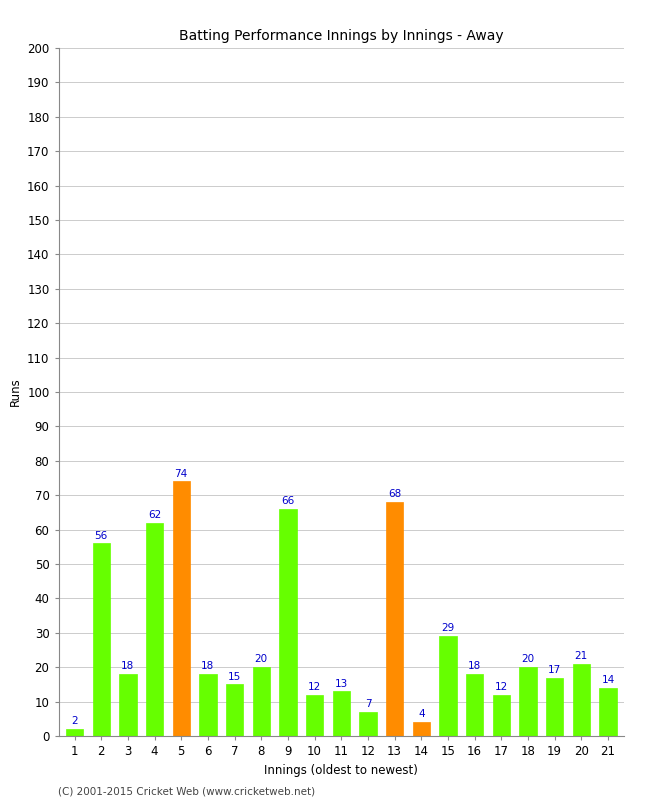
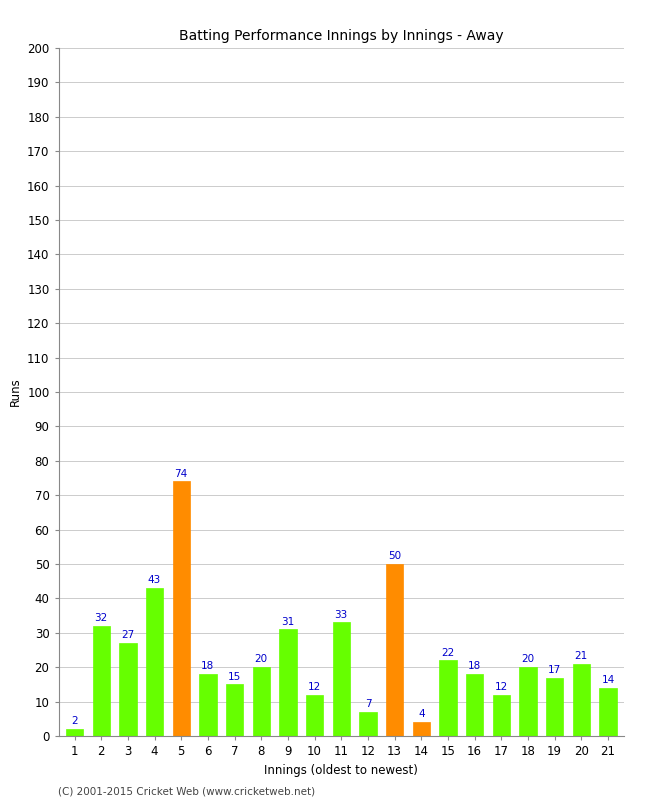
2: 56 -> 32
3: 18 -> 27
4: 62 -> 43
9: 66 -> 31
11: 13 -> 33
13: 68 -> 50
15: 29 -> 22
